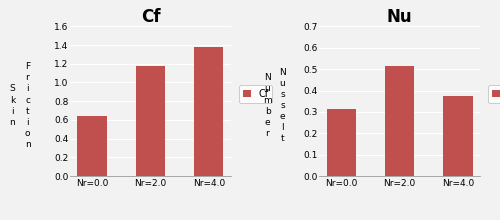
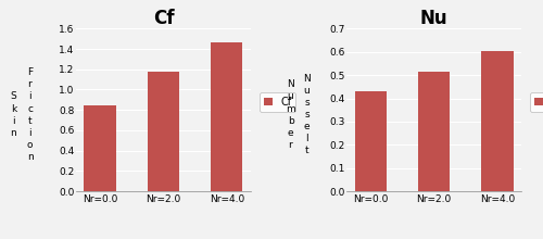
Cf/Nr=0.0: 0.64 -> 0.85
Cf/Nr=4.0: 1.38 -> 1.46
Nu/Nr=0.0: 0.315 -> 0.430
Nu/Nr=4.0: 0.375 -> 0.605
